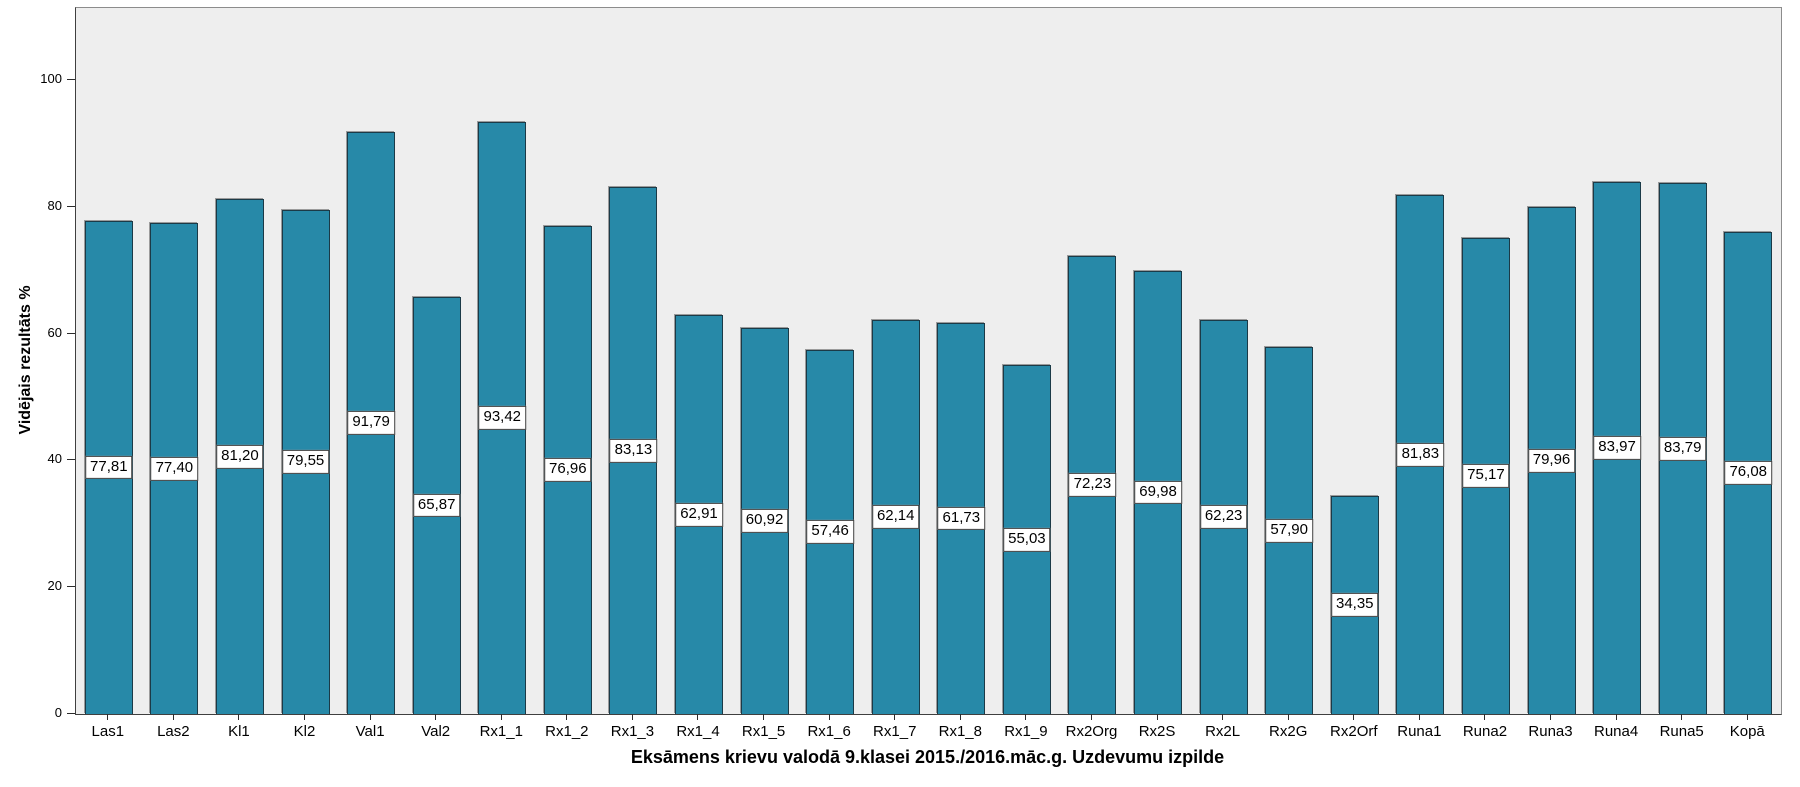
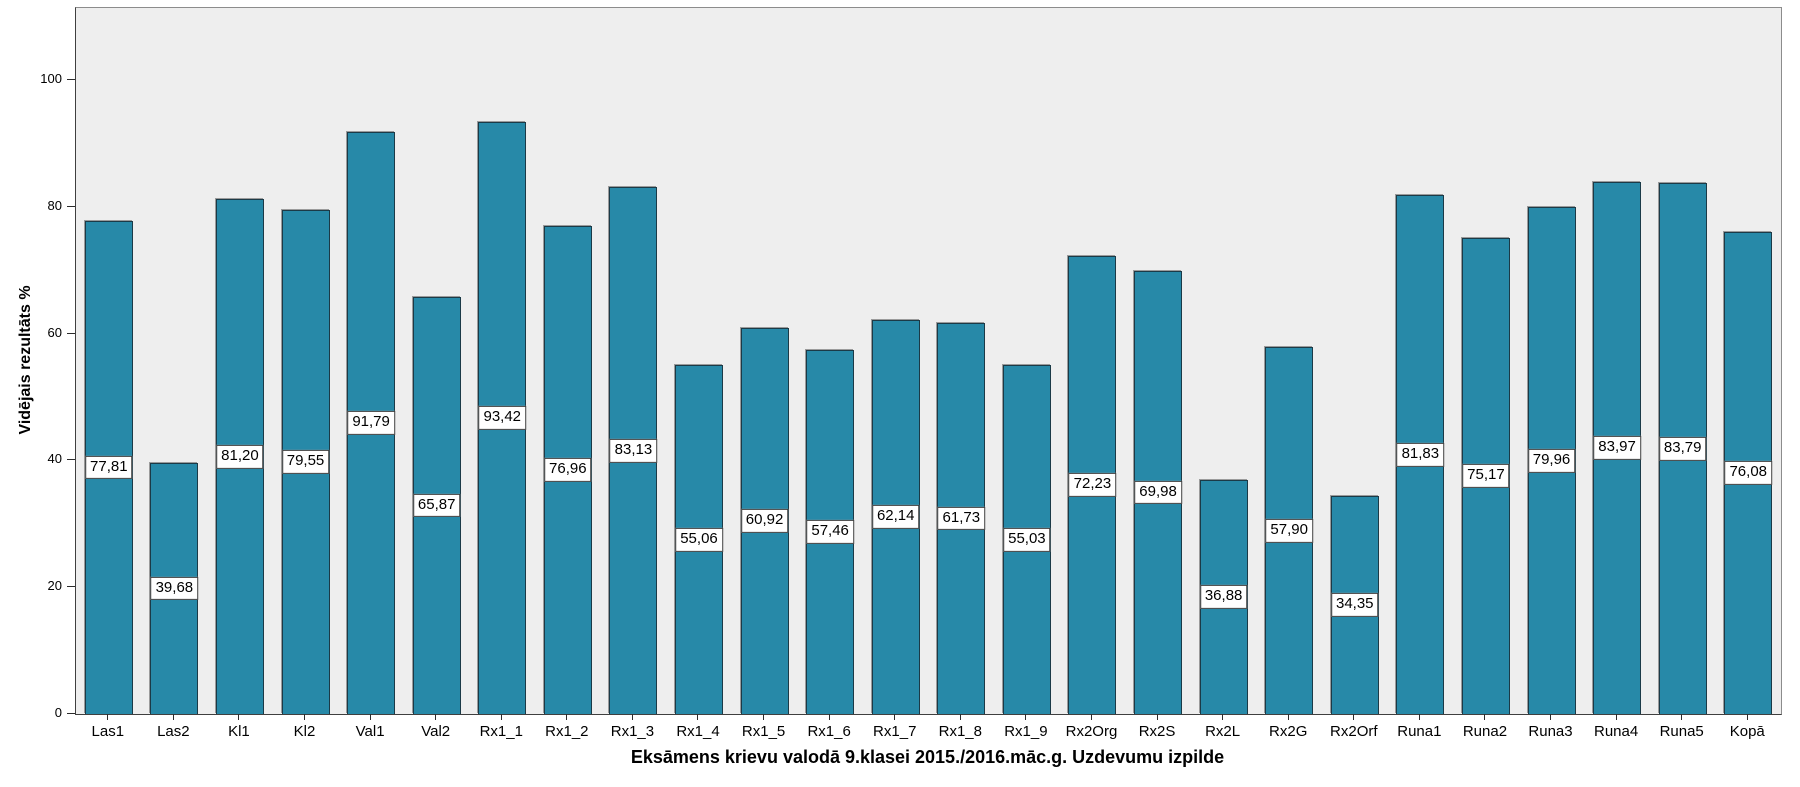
Las2: 77,40 -> 39,68
Rx1_4: 62,91 -> 55,06
Rx2L: 62,23 -> 36,88
